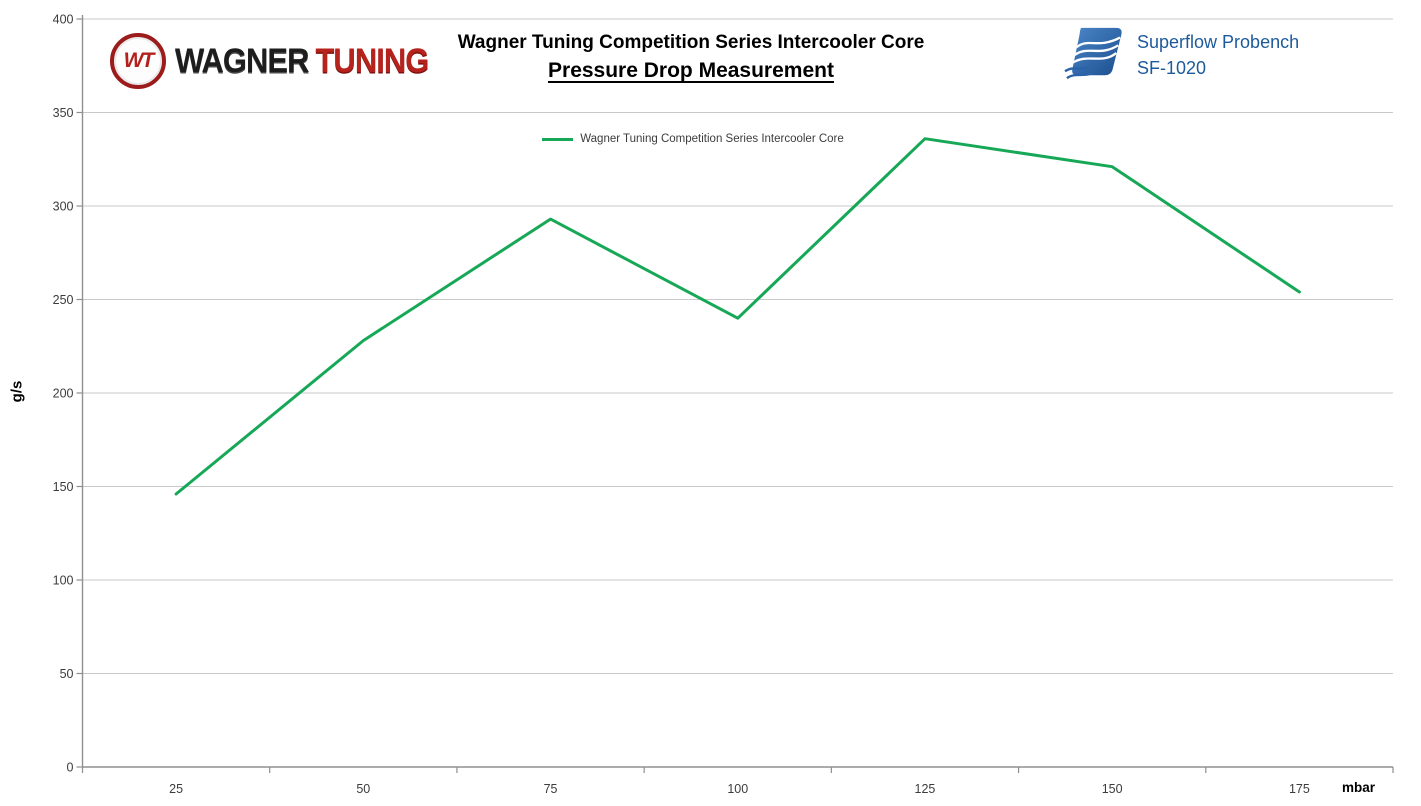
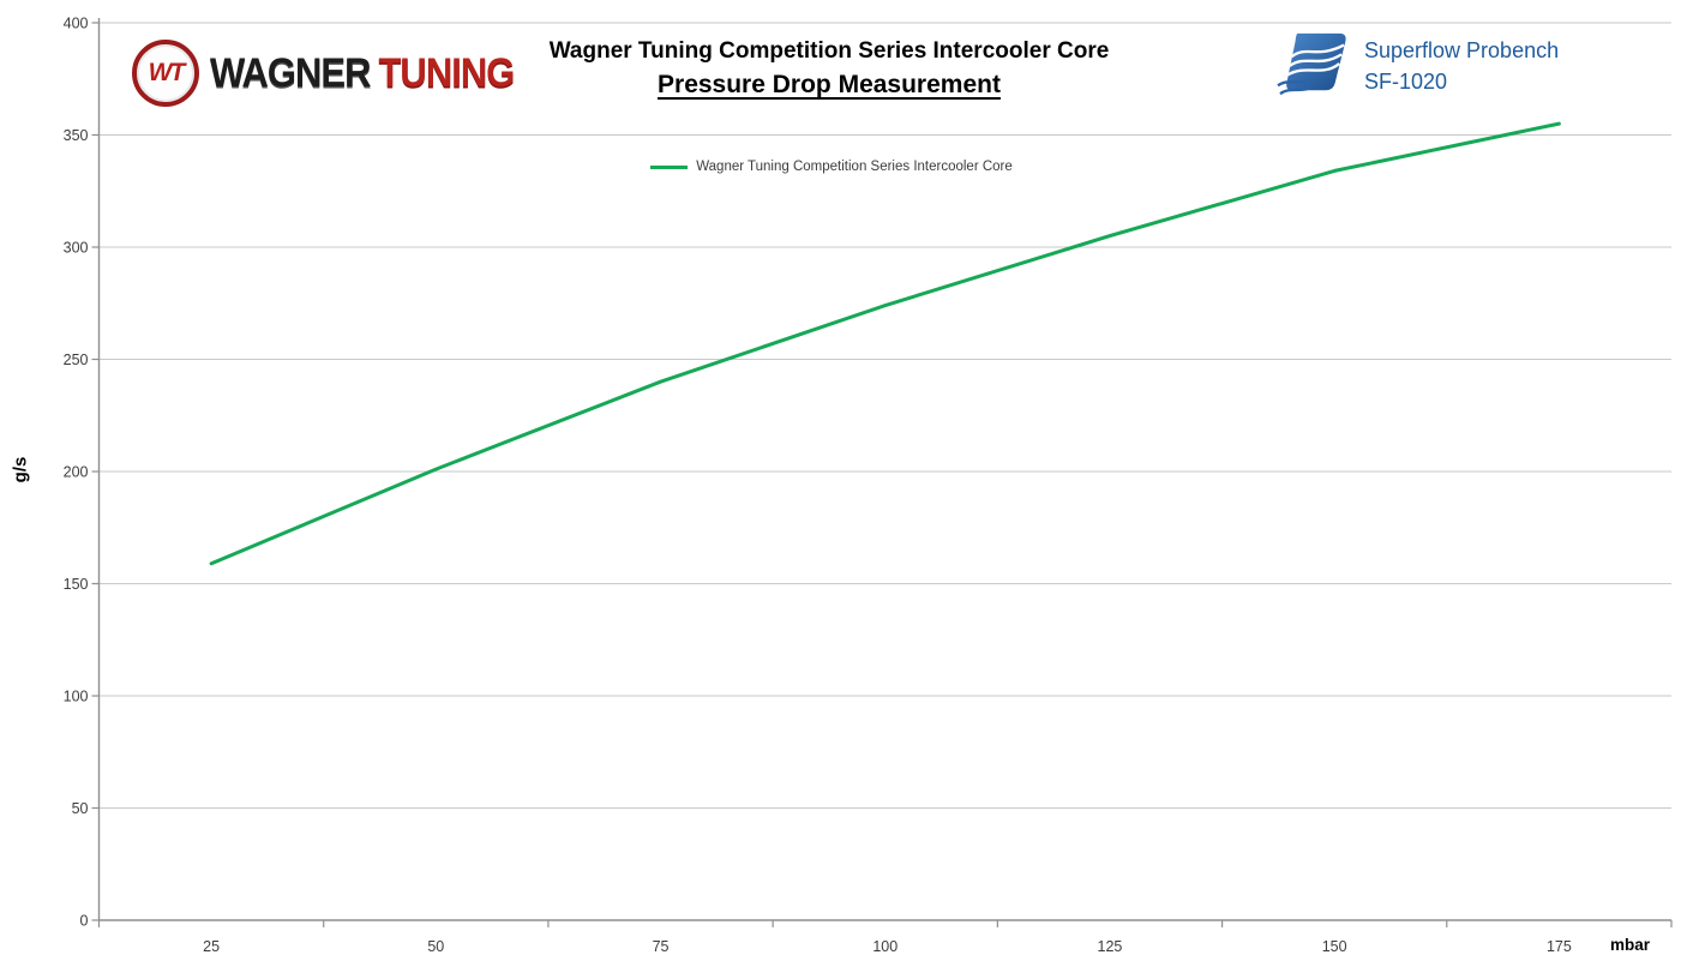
25: 146 -> 159
50: 228 -> 201
75: 293 -> 240
100: 240 -> 274
125: 336 -> 305
150: 321 -> 334
175: 254 -> 355
